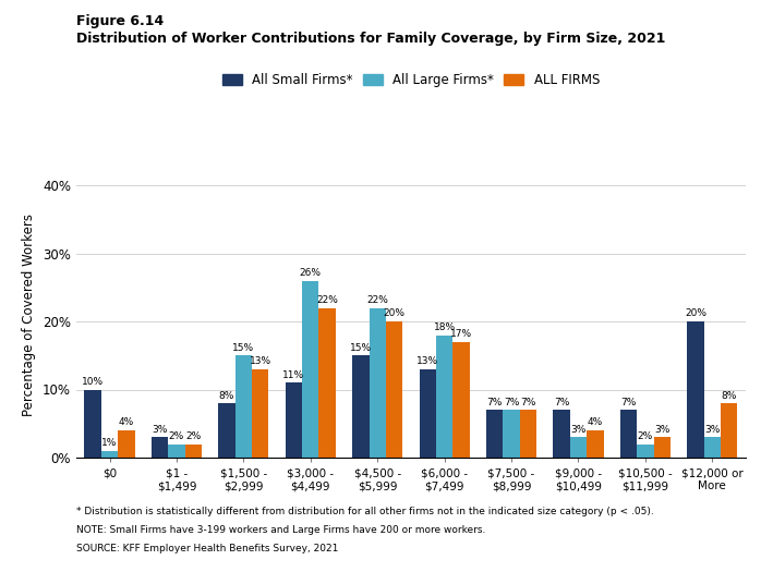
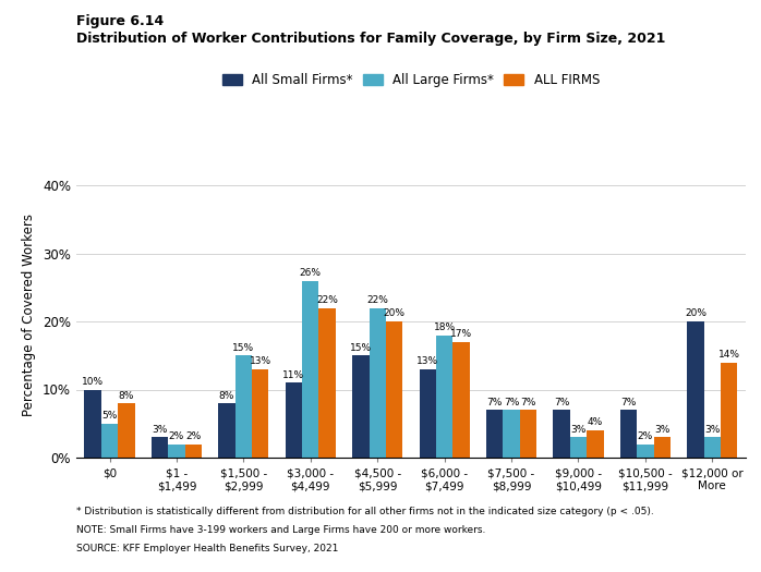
All Large Firms*/$0: 1% -> 5%
ALL FIRMS/$0: 4% -> 8%
ALL FIRMS/$12,000 or More: 8% -> 14%
